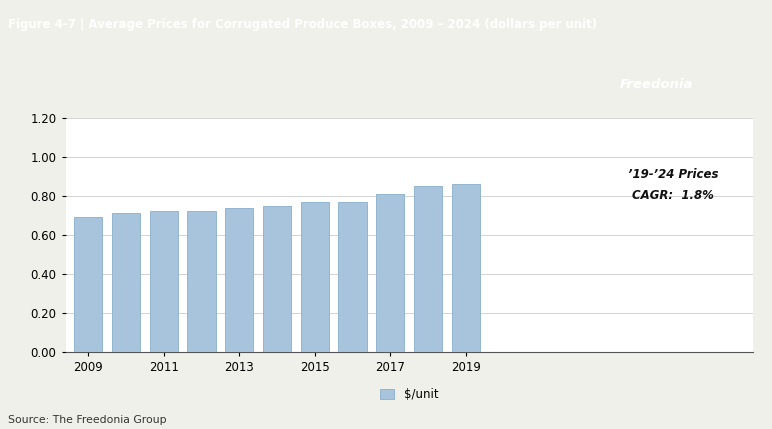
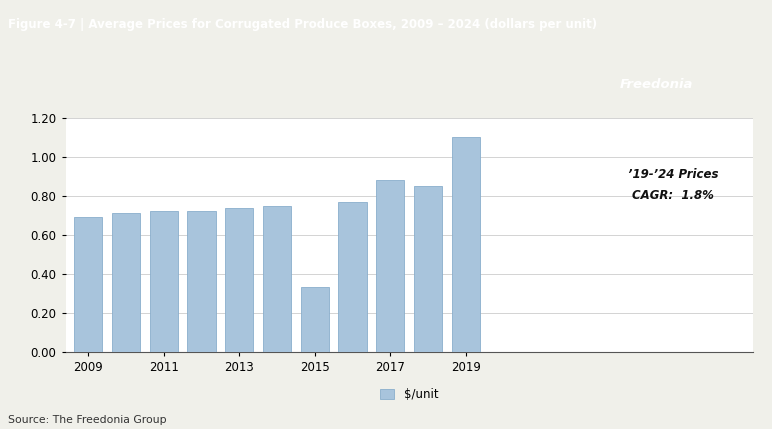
2015: 0.77 -> 0.33
2017: 0.81 -> 0.88
2019: 0.86 -> 1.10
